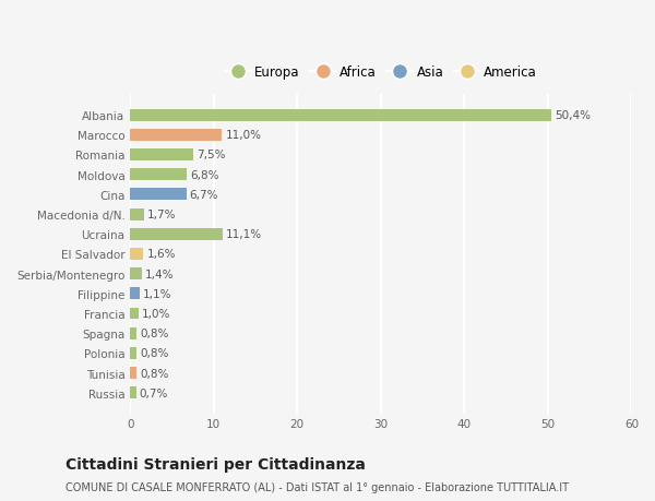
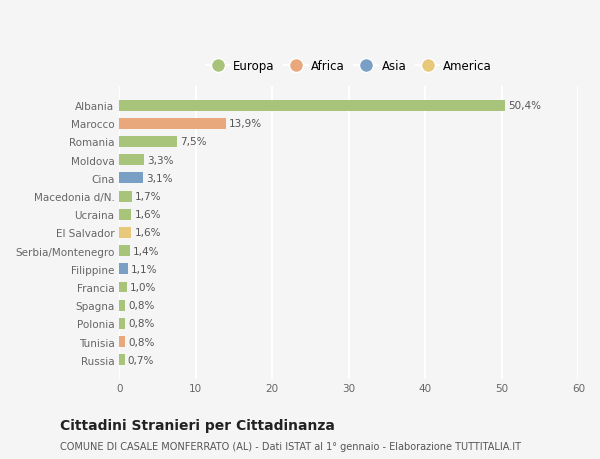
Marocco: 11,0% -> 13,9%
Moldova: 6,8% -> 3,3%
Cina: 6,7% -> 3,1%
Ucraina: 11,1% -> 1,6%
